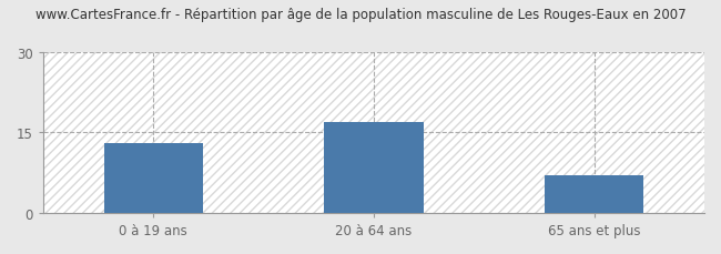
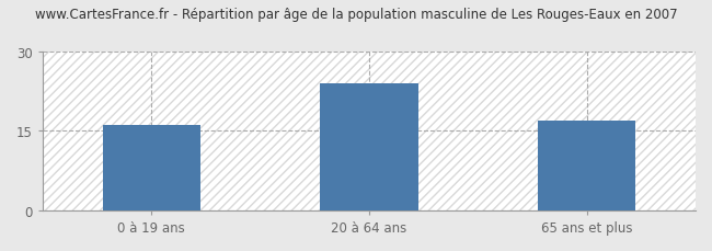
0 à 19 ans: 13 -> 16
20 à 64 ans: 17 -> 24
65 ans et plus: 7 -> 17
